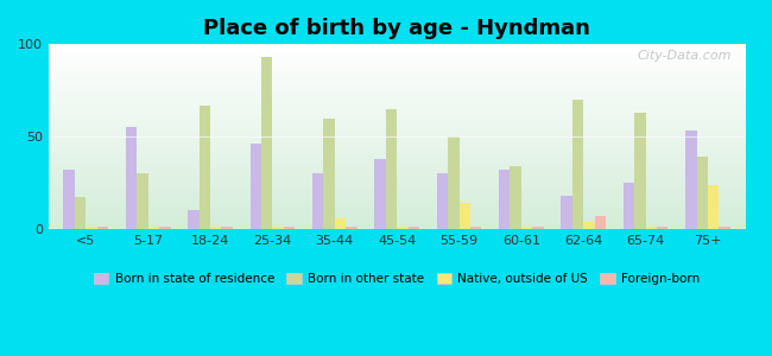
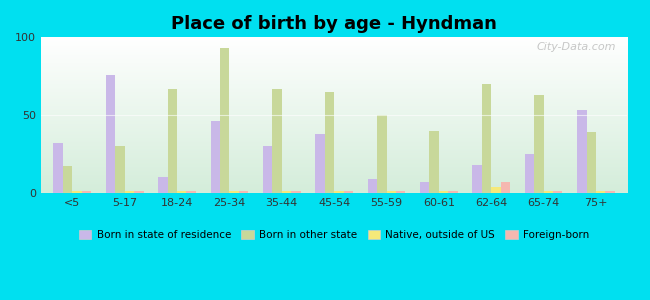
Born in state of residence/5-17: 55 -> 76
Born in other state/35-44: 60 -> 67
Native, outside of US/35-44: 6 -> 1
Born in state of residence/55-59: 30 -> 9
Native, outside of US/55-59: 14 -> 1
Born in state of residence/60-61: 32 -> 7
Born in other state/60-61: 34 -> 40
Native, outside of US/75+: 24 -> 1
